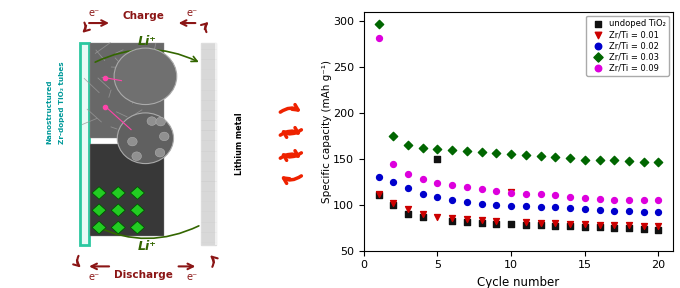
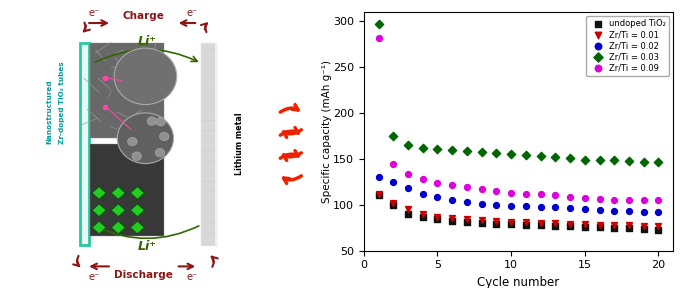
undoped TiO₂/5: 150 -> 84
Zr/Ti = 0.01/10: 114 -> 81
